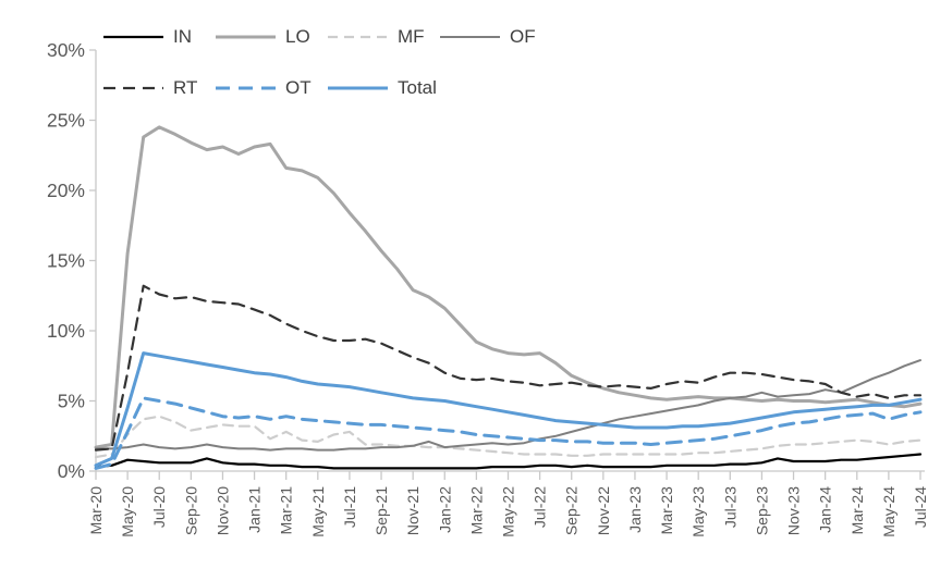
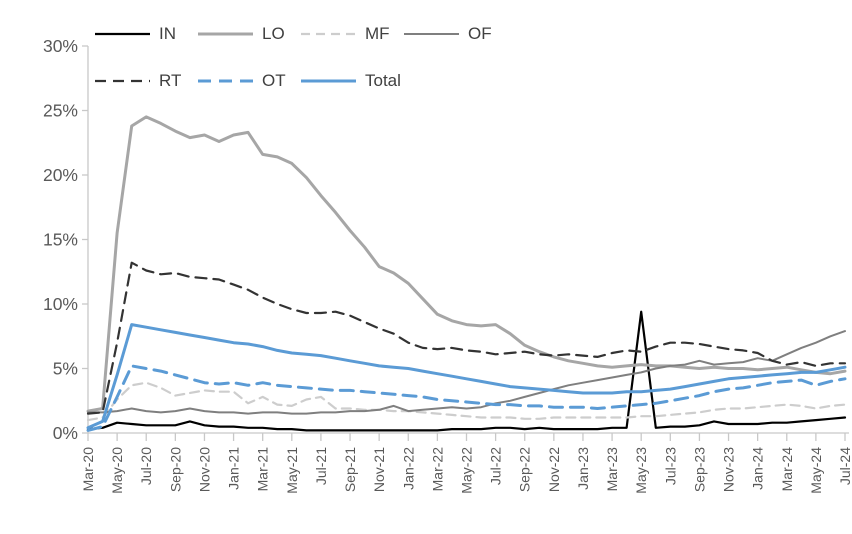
IN/May-23: 0.4% -> 9.4%
